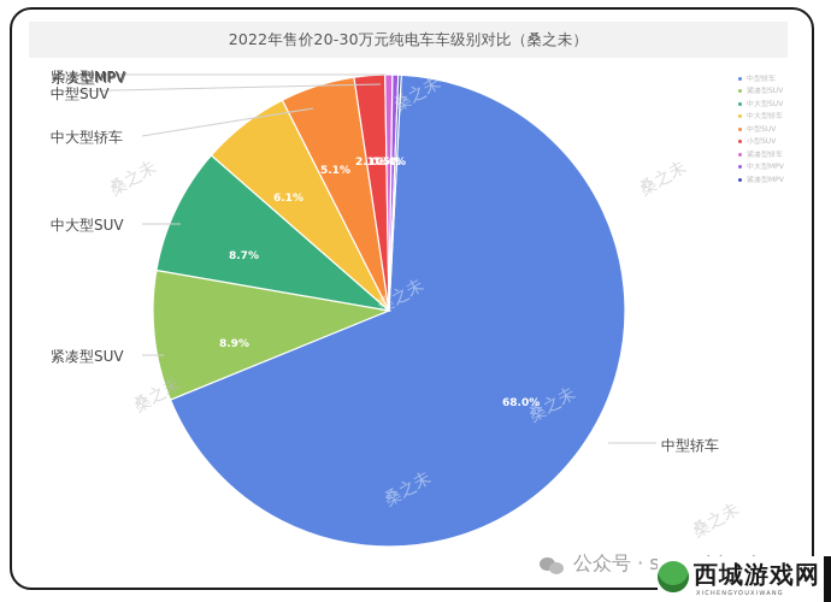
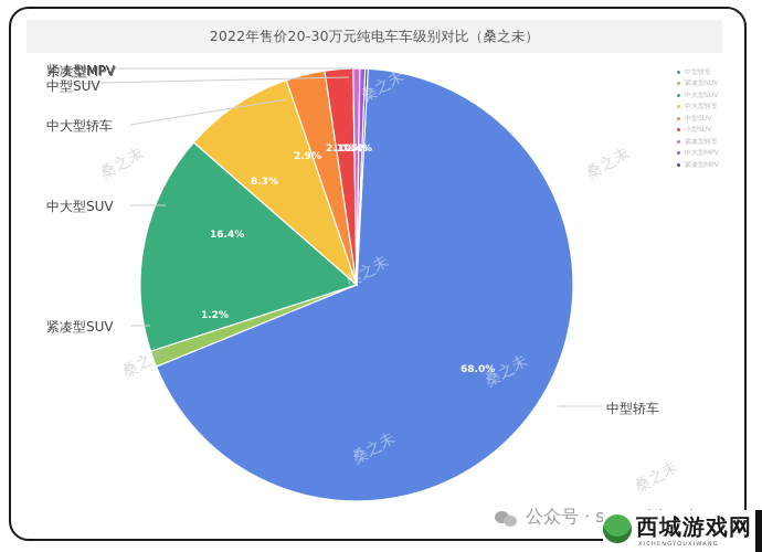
紧凑型SUV: 8.9% -> 1.2%
中大型SUV: 8.7% -> 16.4%
中大型轿车: 6.1% -> 8.3%
中型SUV: 5.1% -> 2.9%
